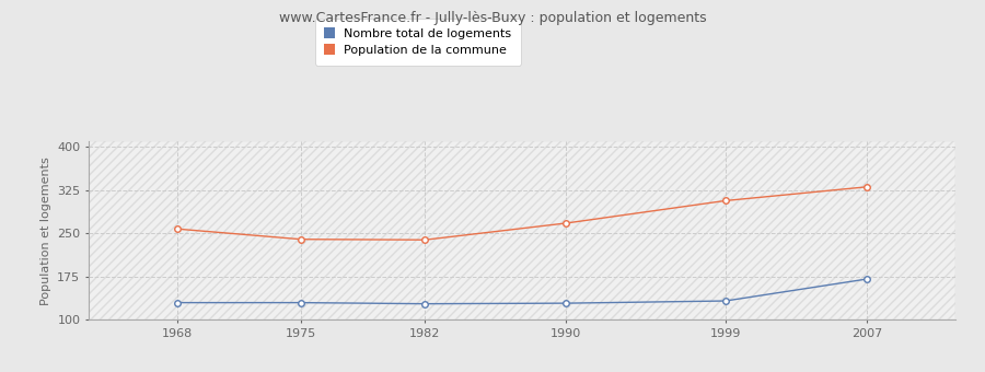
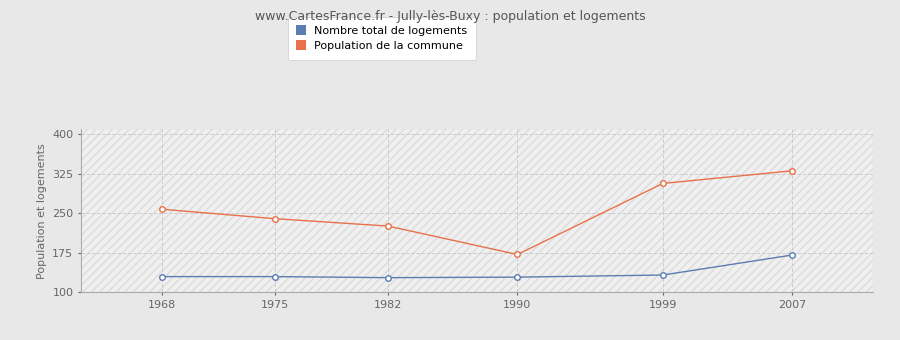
Population de la commune/1982: 239 -> 226
Population de la commune/1990: 268 -> 172
